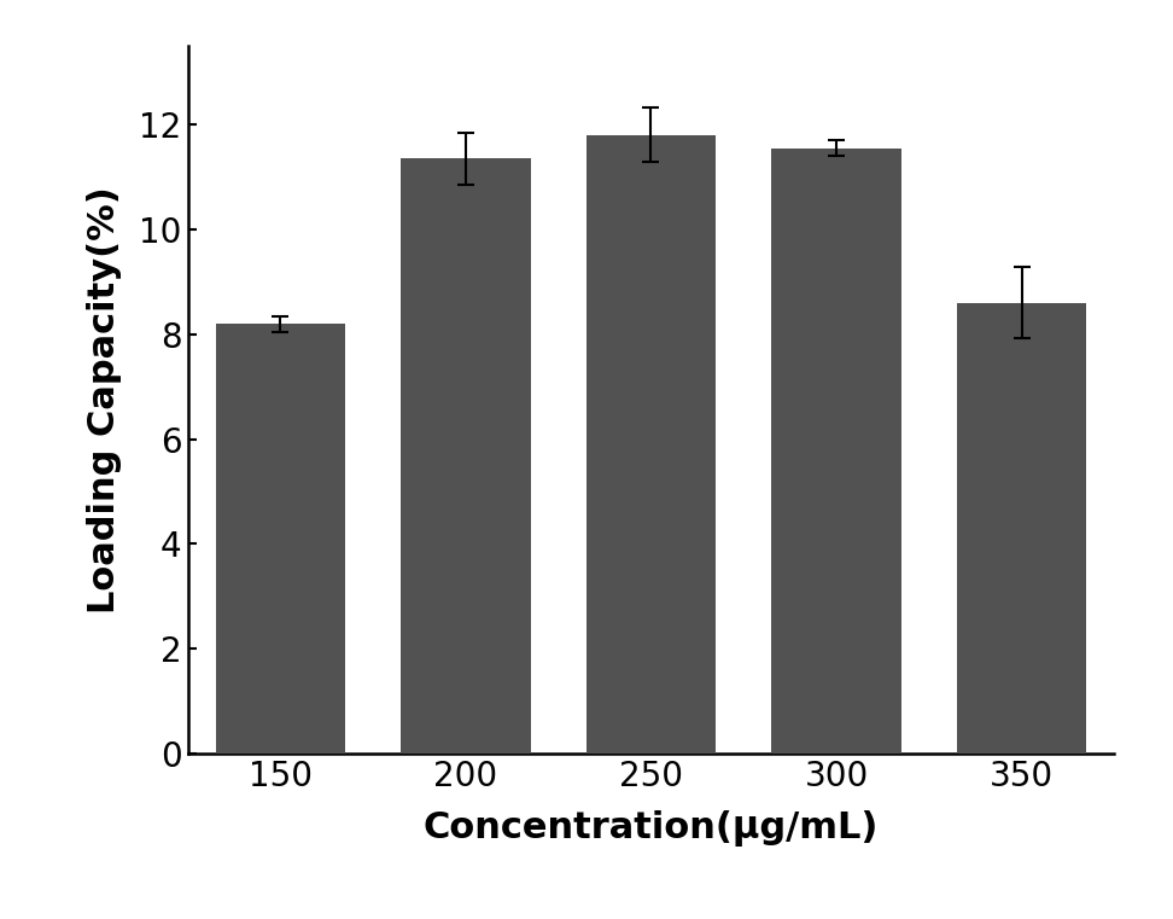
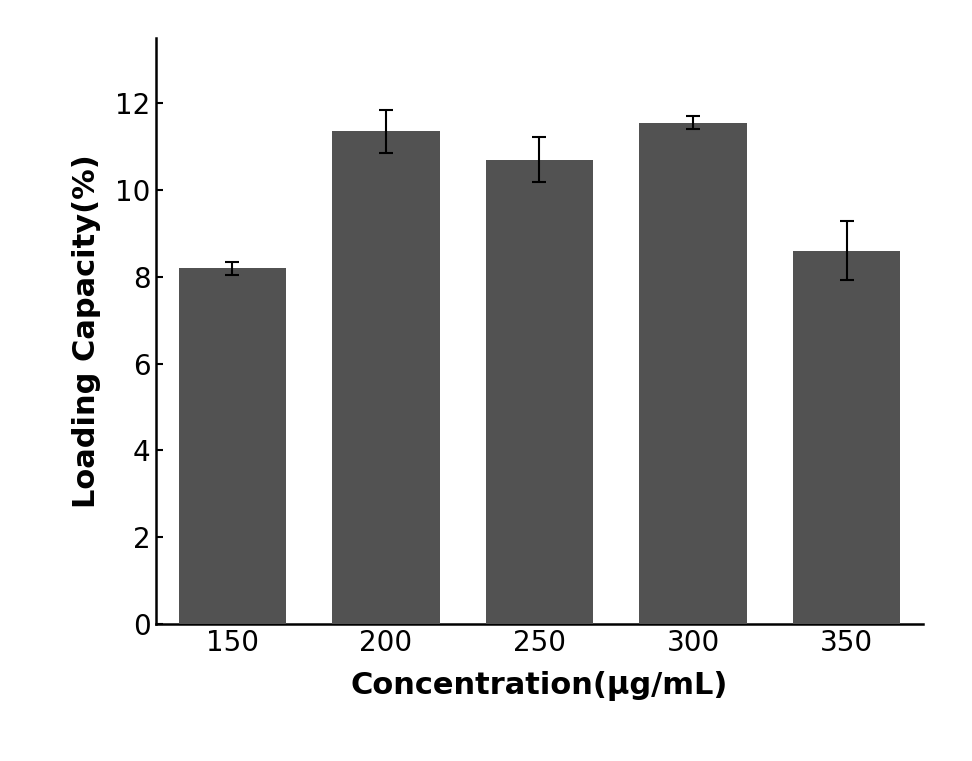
250: 11.80 -> 10.70
